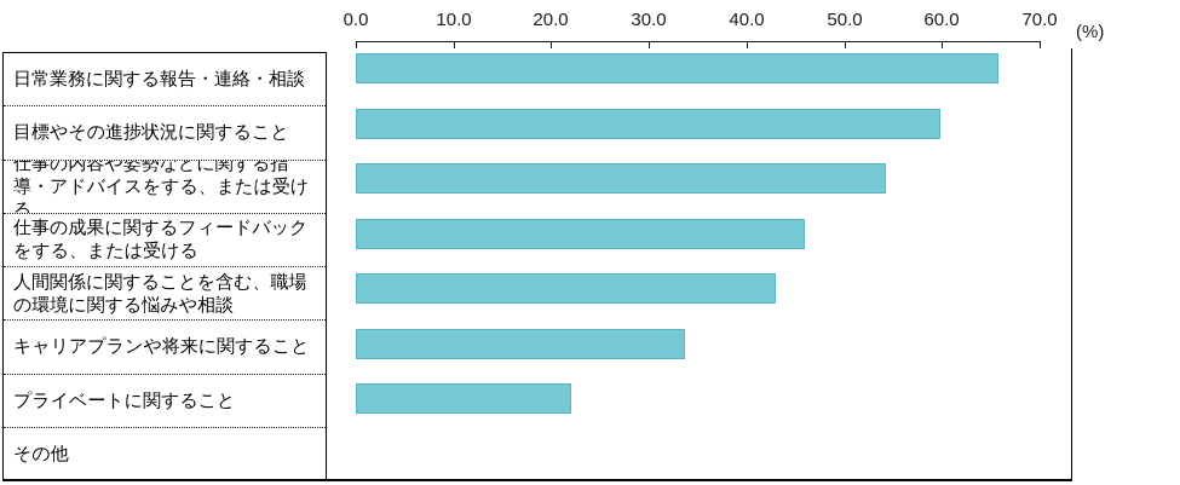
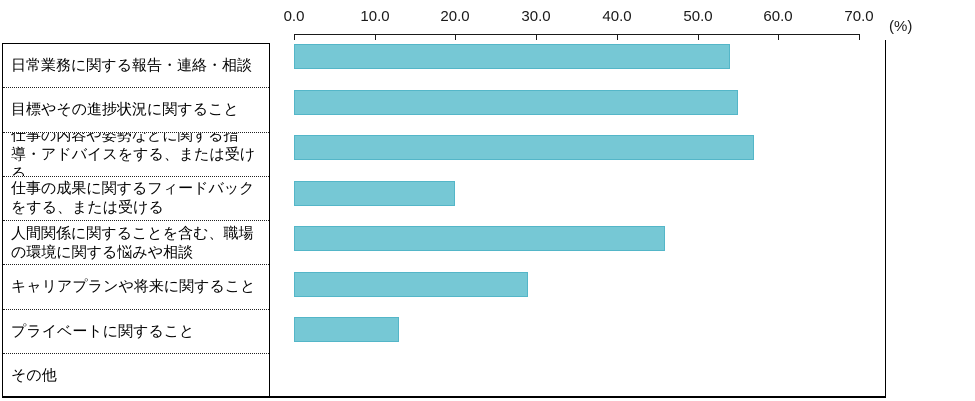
日常業務に関する報告・連絡・相談: 66 -> 54
目標やその進捗状況に関すること: 60 -> 55
仕事の内容や姿勢などに関する指導・アドバイスをする、または受ける: 54 -> 57
仕事の成果に関するフィードバックをする、または受ける: 46 -> 20
人間関係に関することを含む、職場の環境に関する悩みや相談: 43 -> 46
キャリアプランや将来に関すること: 34 -> 29
プライベートに関すること: 22 -> 13
